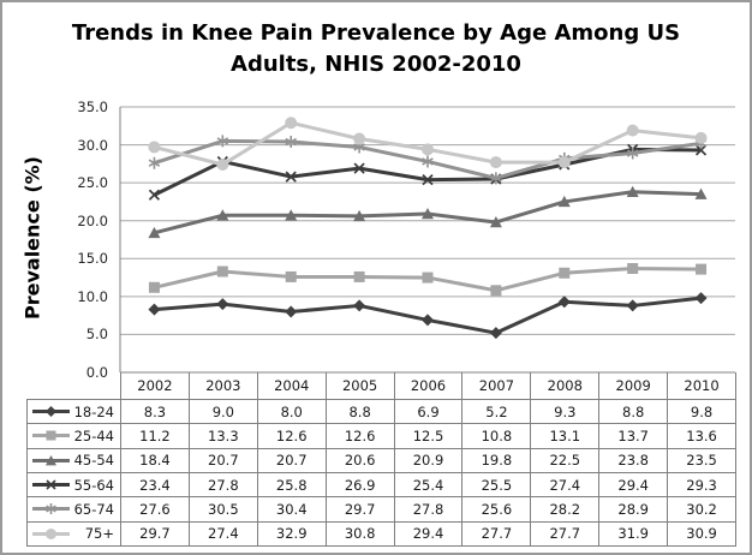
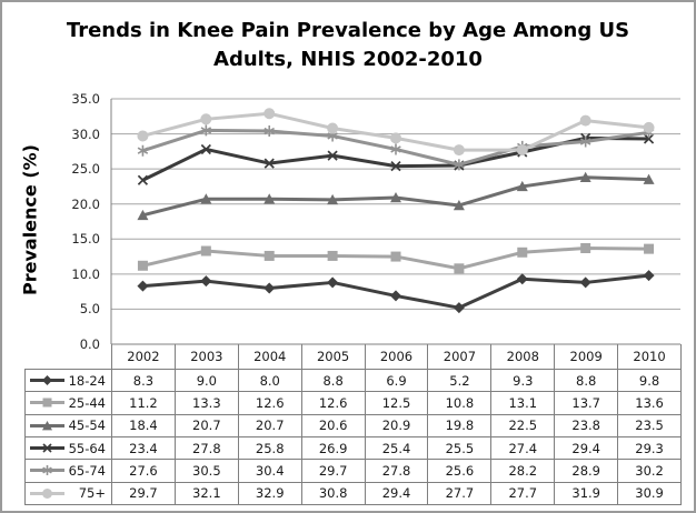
75+/2003: 27.4 -> 32.1
